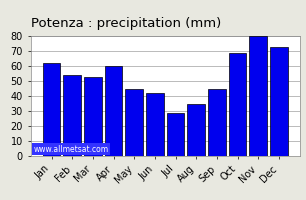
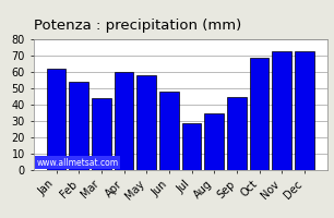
Mar: 53 -> 44
May: 45 -> 58
Jun: 42 -> 48
Nov: 80 -> 73
